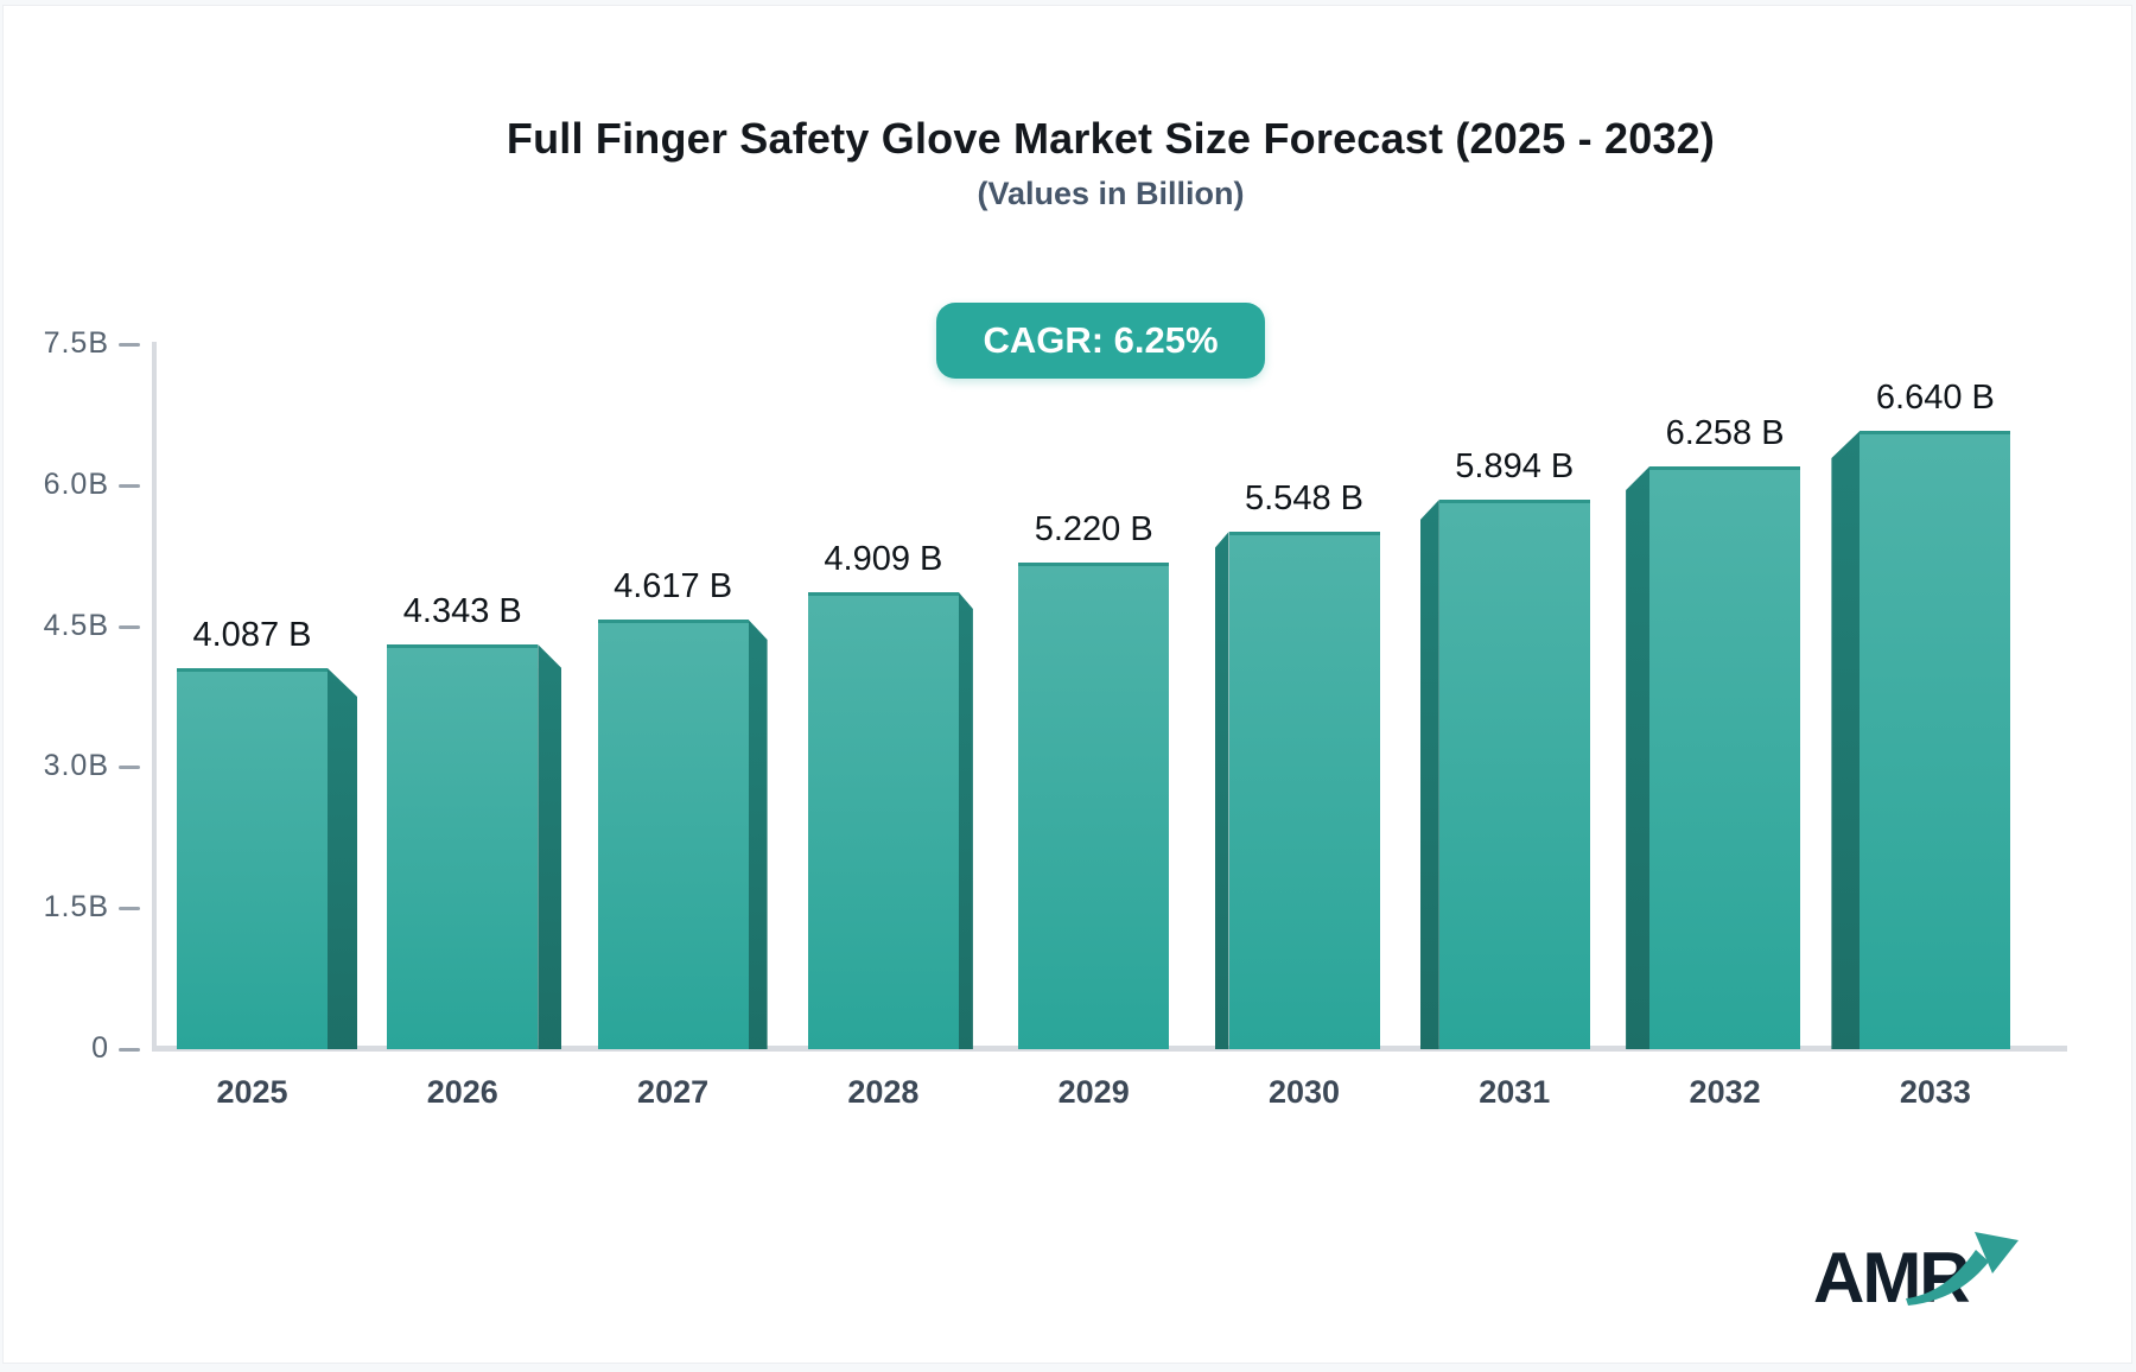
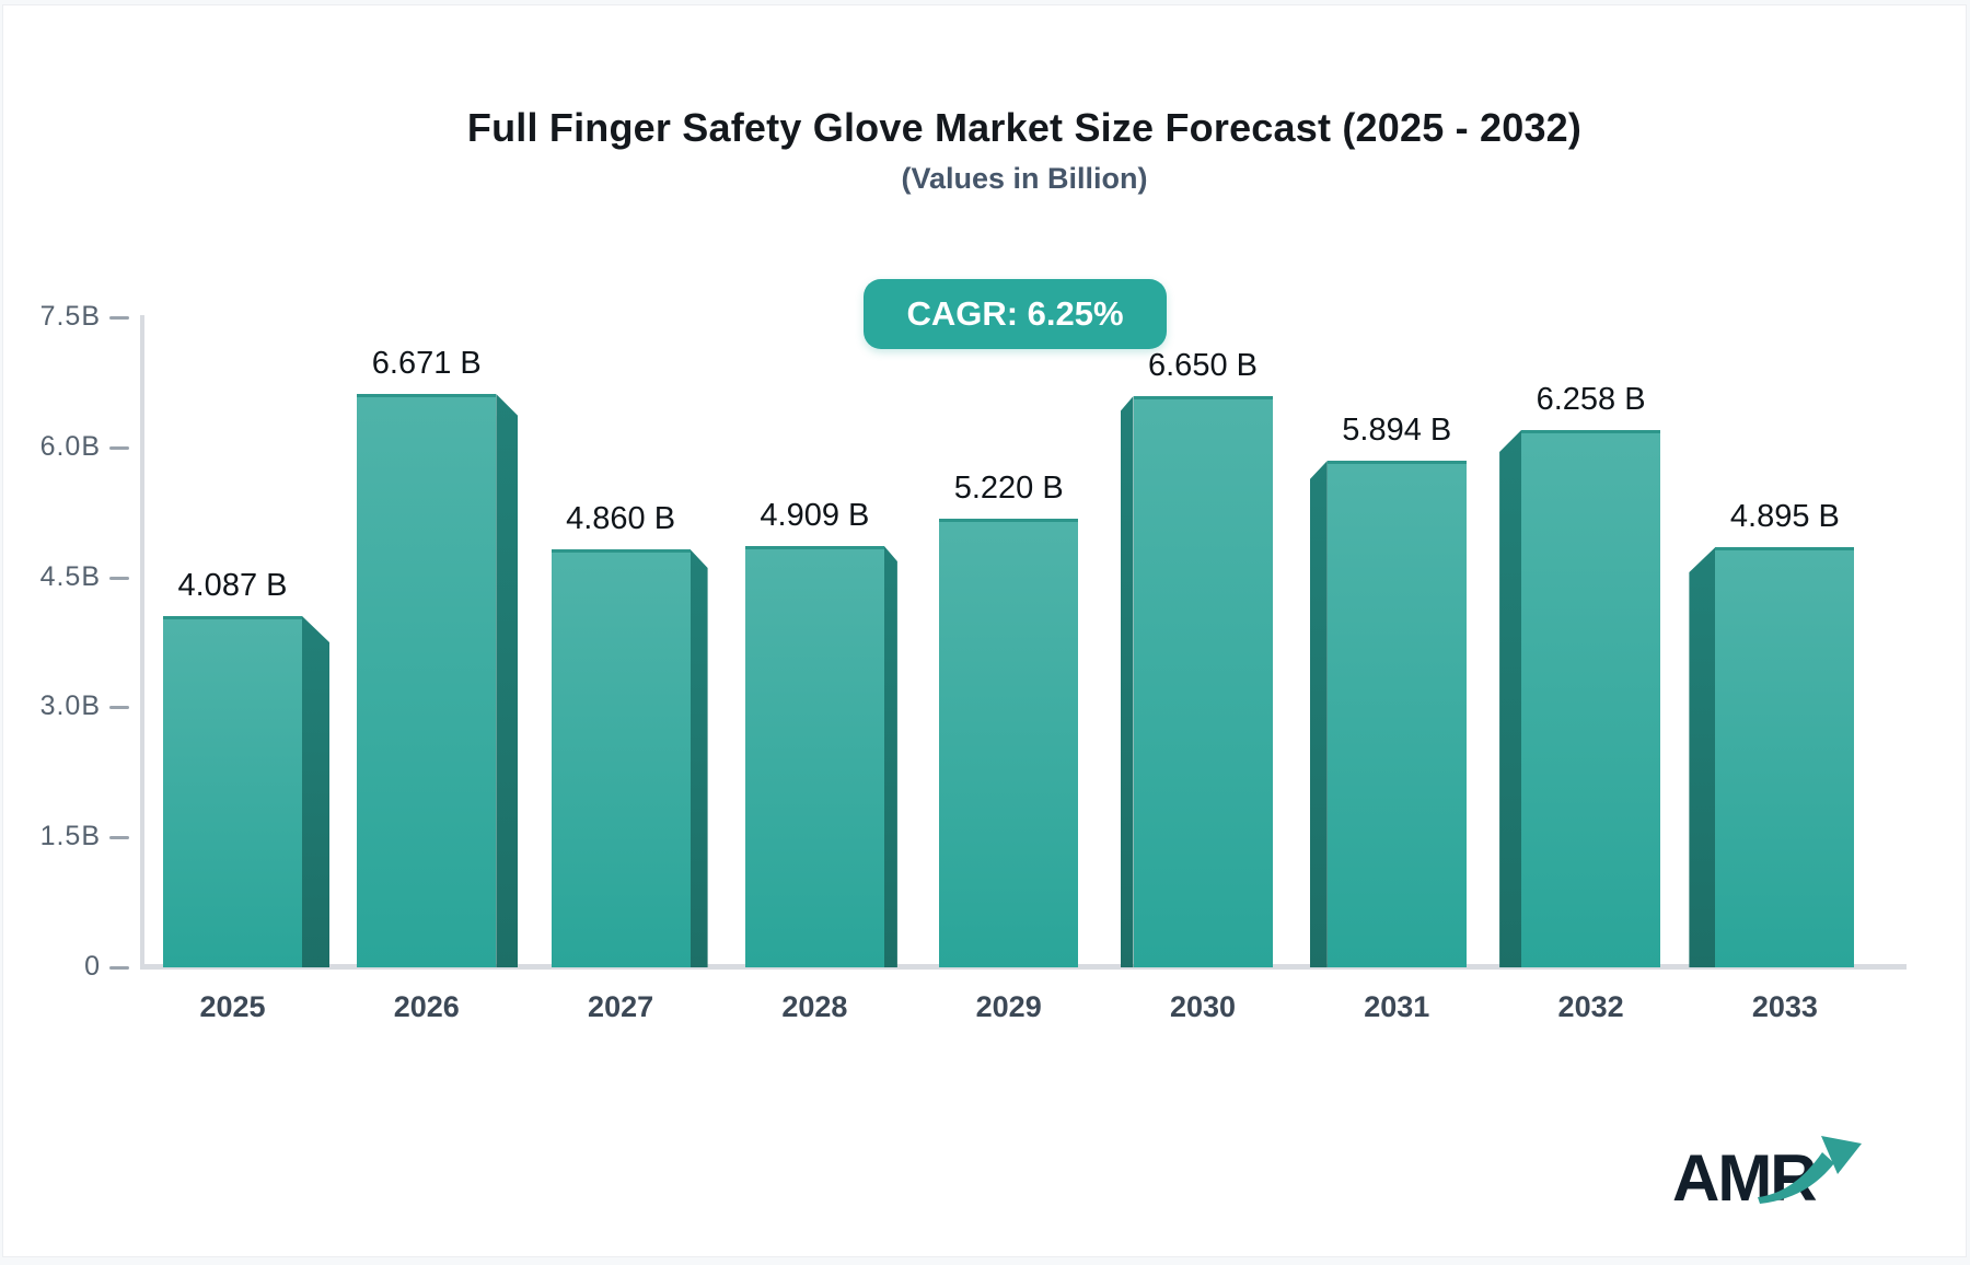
2026: 4.343 -> 6.671
2027: 4.617 -> 4.860
2030: 5.548 -> 6.650
2033: 6.640 -> 4.895
